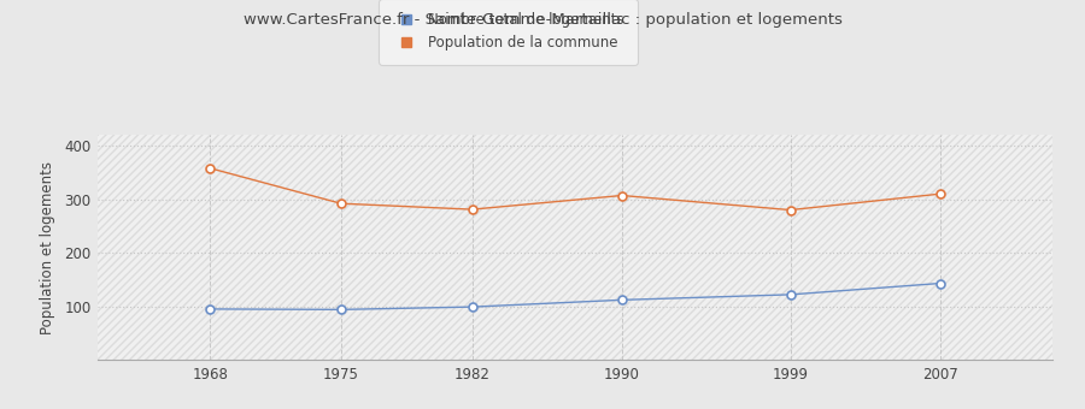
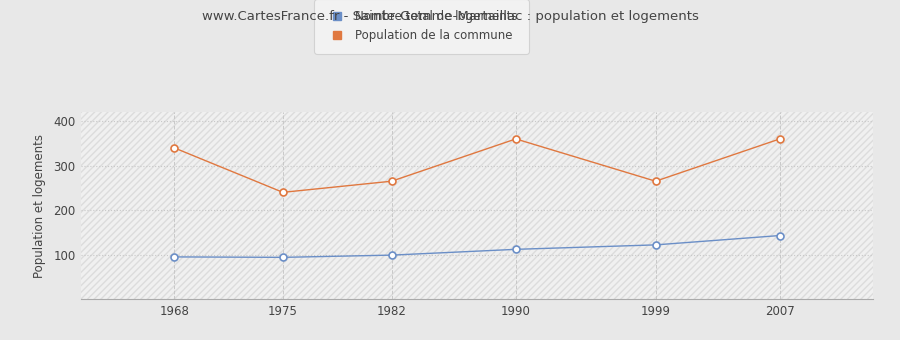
Population de la commune/1968: 358 -> 340
Population de la commune/1975: 292 -> 240
Population de la commune/1982: 281 -> 265
Population de la commune/1990: 307 -> 360
Population de la commune/1999: 280 -> 265
Population de la commune/2007: 310 -> 360
